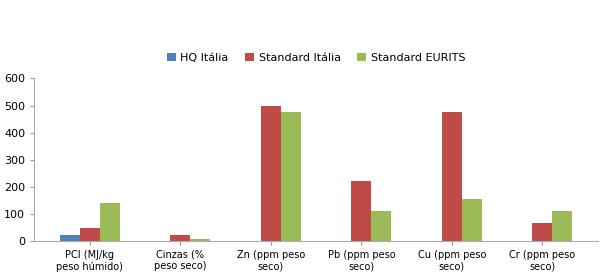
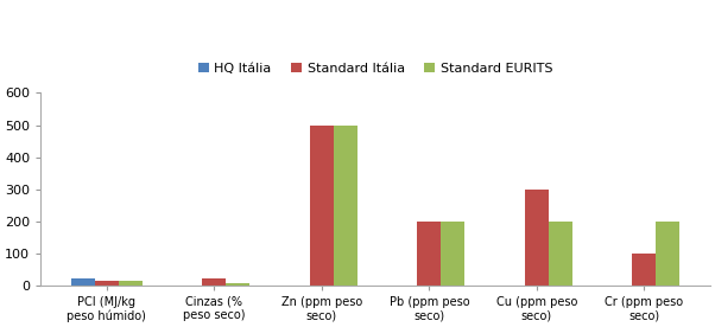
Standard Itália/PCI (MJ/kg peso húmido): 45 -> 15
Standard EURITS/PCI (MJ/kg peso húmido): 140 -> 15
Standard EURITS/Zn (ppm peso seco): 475 -> 500
Standard Itália/Pb (ppm peso seco): 220 -> 200
Standard EURITS/Pb (ppm peso seco): 110 -> 200
Standard Itália/Cu (ppm peso seco): 475 -> 300
Standard EURITS/Cu (ppm peso seco): 155 -> 200
Standard Itália/Cr (ppm peso seco): 65 -> 100
Standard EURITS/Cr (ppm peso seco): 110 -> 200
